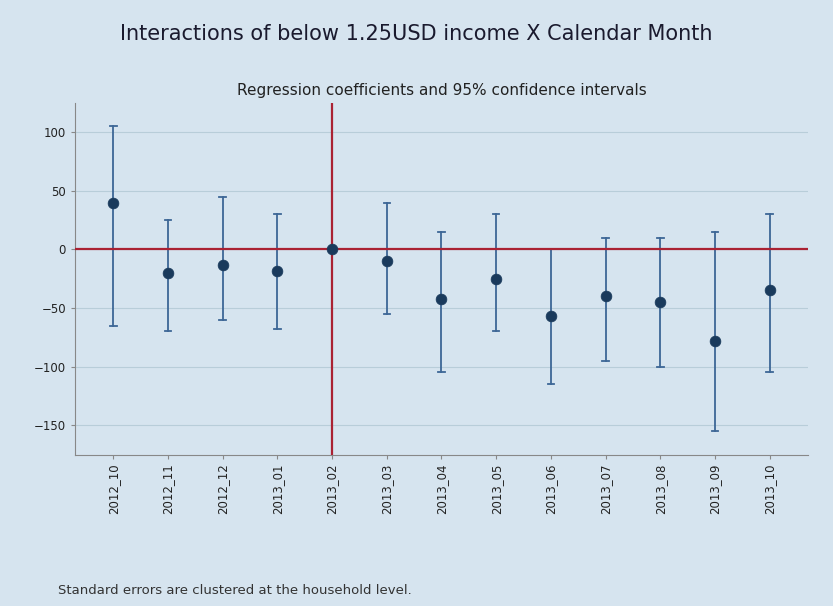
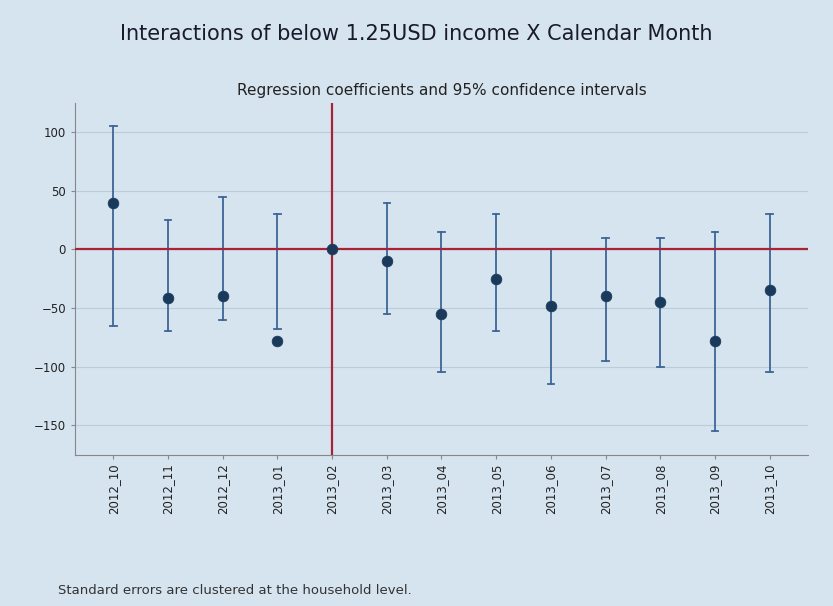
2012_11: -20 -> -41
2012_12: -13 -> -40
2013_01: -18 -> -78
2013_04: -42 -> -55
2013_06: -57 -> -48
